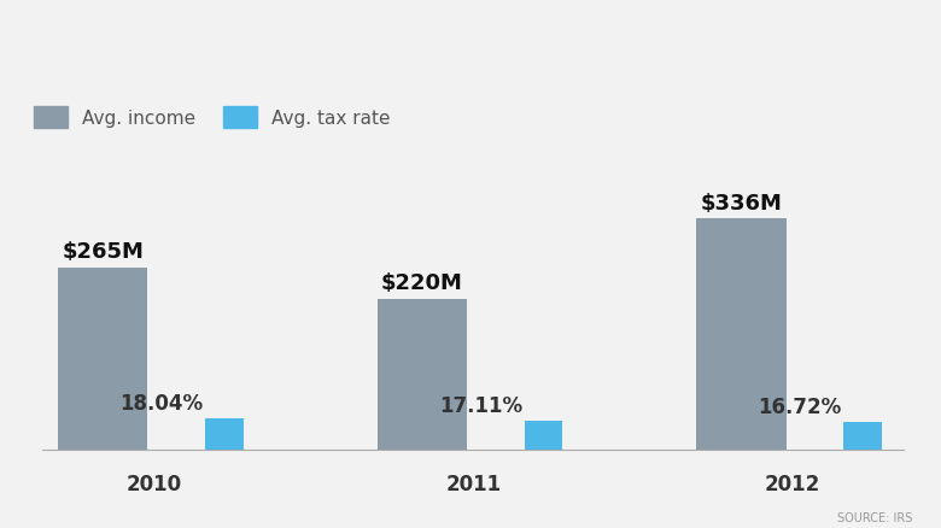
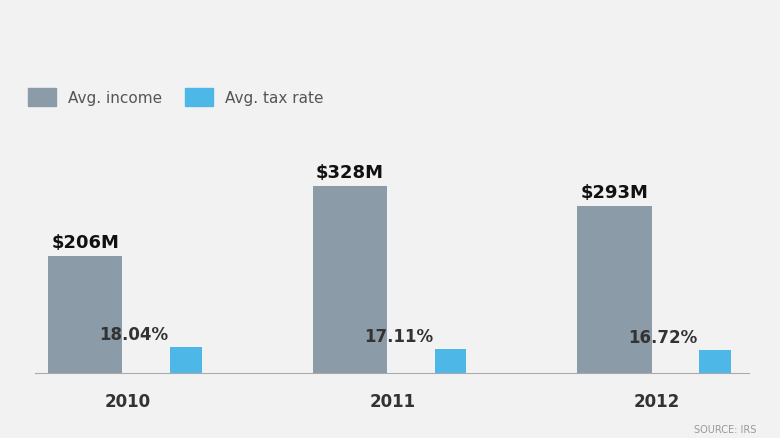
Avg. income/2010: $265M -> $206M
Avg. income/2011: $220M -> $328M
Avg. income/2012: $336M -> $293M
